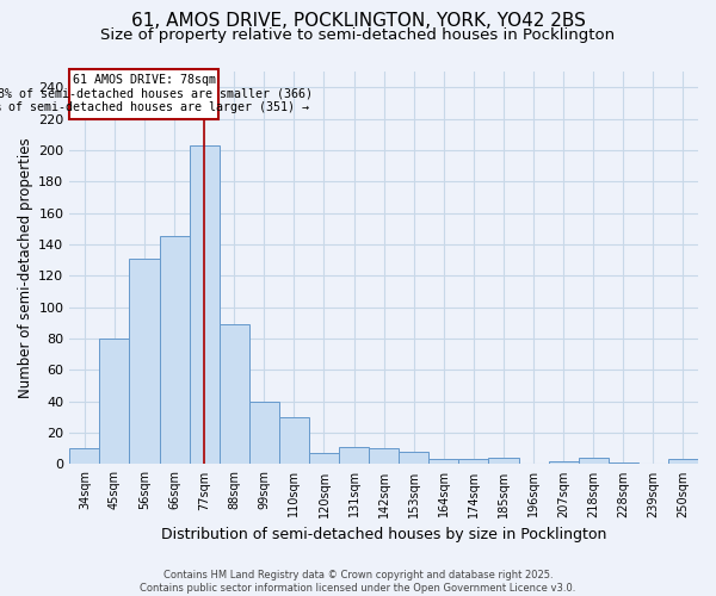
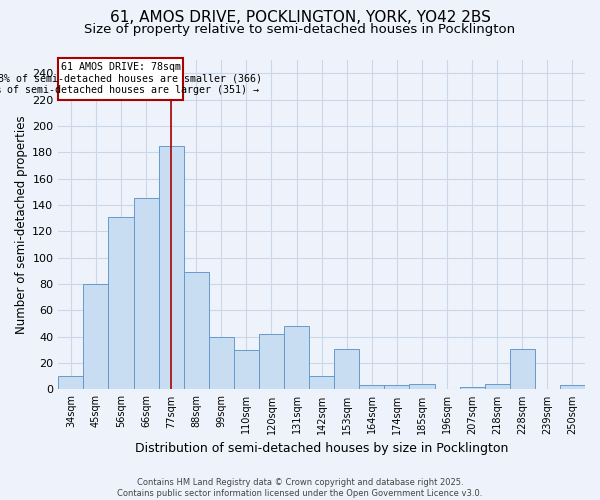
77sqm: 203 -> 185
120sqm: 7 -> 42
131sqm: 11 -> 48
153sqm: 8 -> 31
228sqm: 1 -> 31
